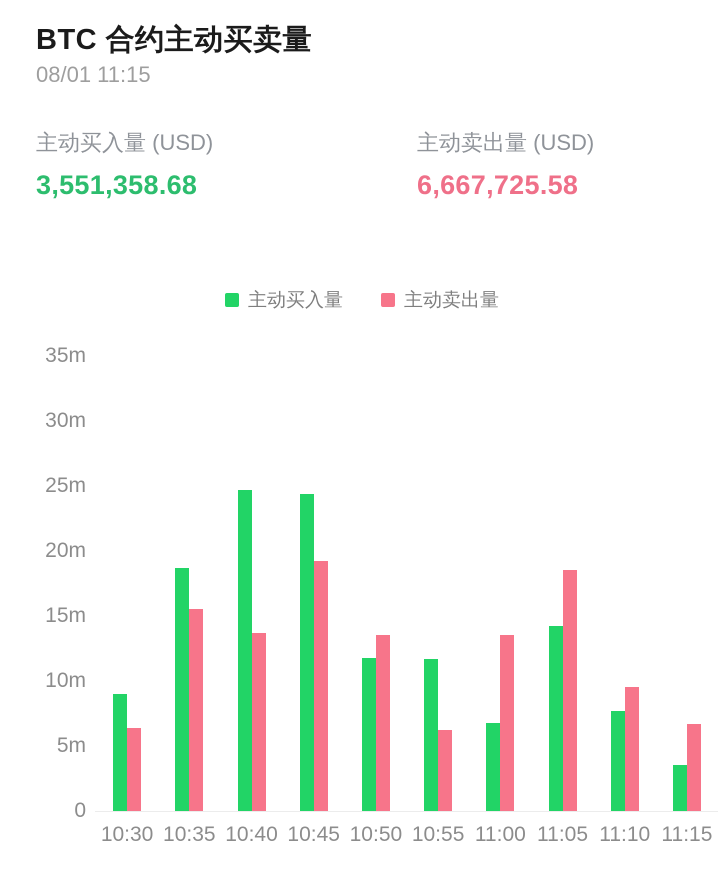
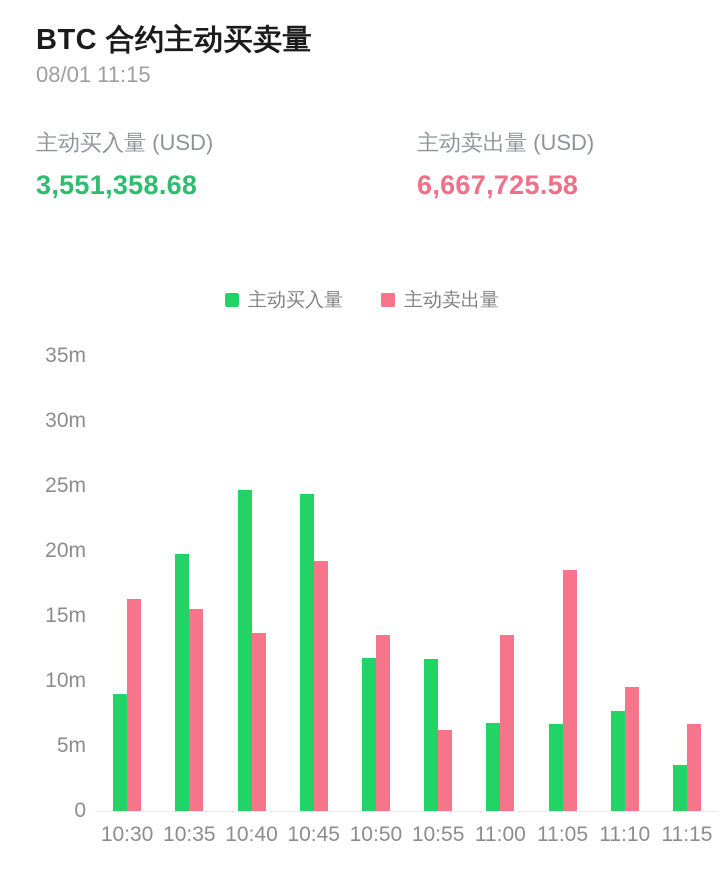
主动卖出量/10:30: 6.4m -> 16.3m
主动买入量/10:35: 18.7m -> 19.8m
主动买入量/11:05: 14.2m -> 6.7m
